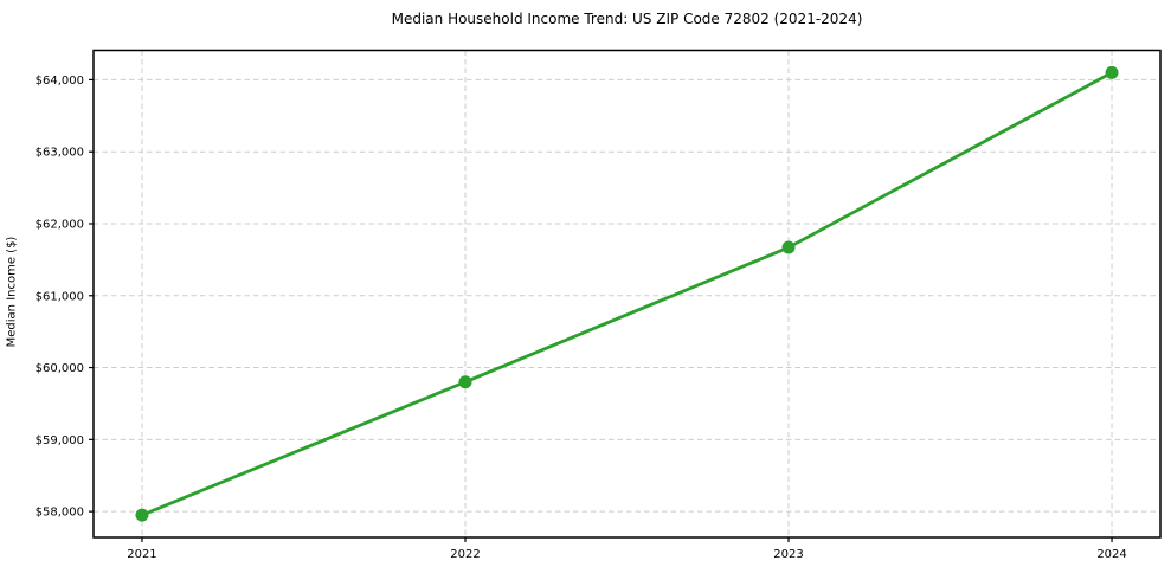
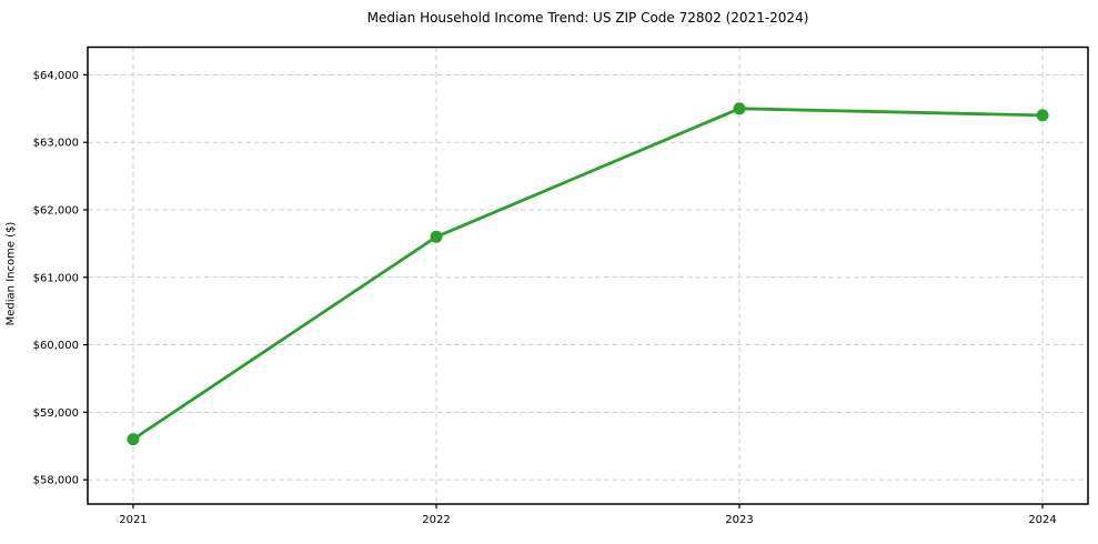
2021: $58000 -> $58600
2022: $59800 -> $61600
2023: $61700 -> $63500
2024: $64100 -> $63400
